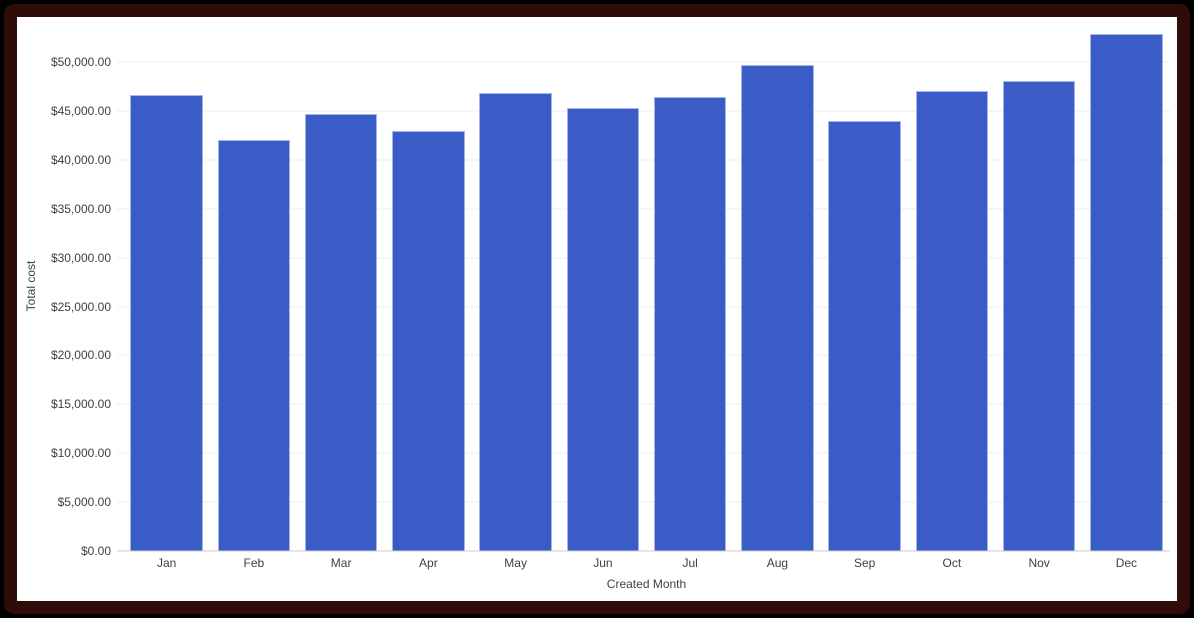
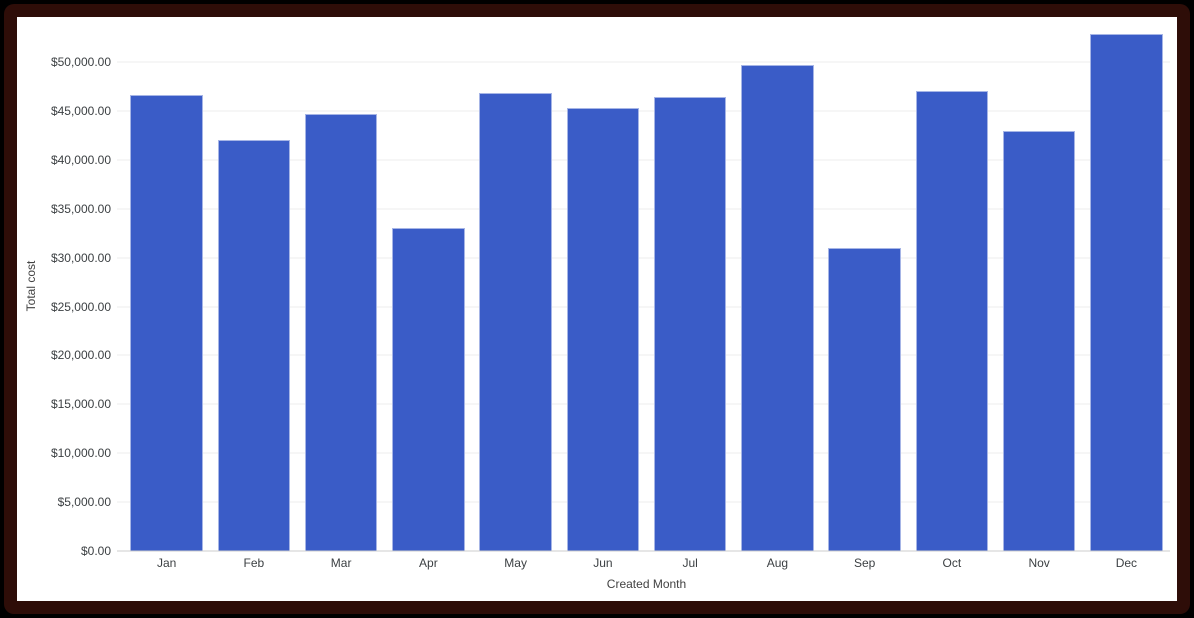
Apr: $43000 -> $33000
Sep: $44000 -> $31000
Nov: $48000 -> $43000
